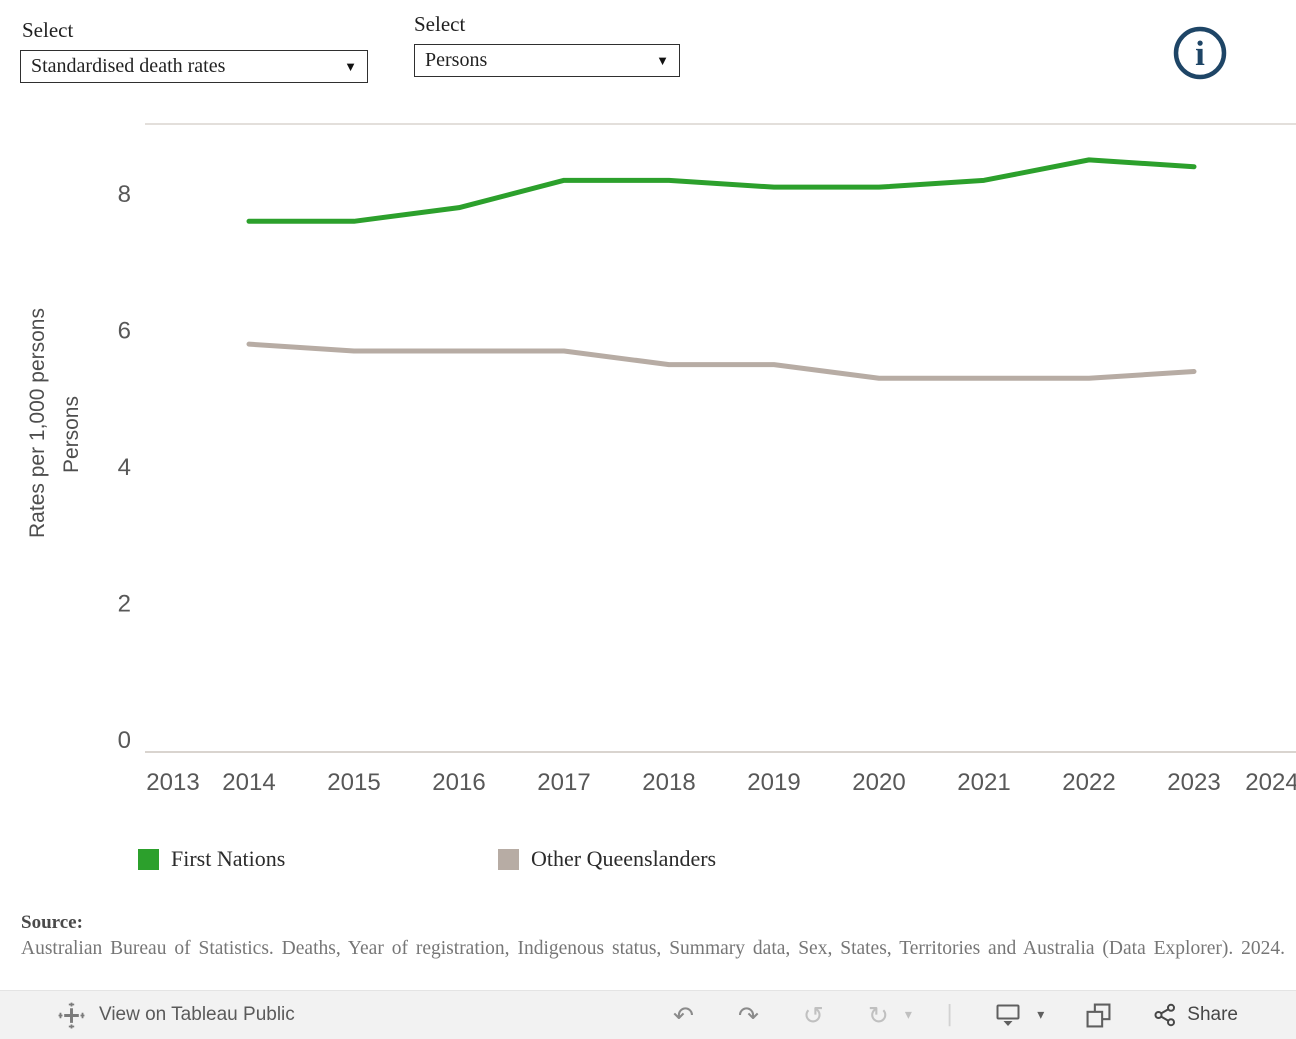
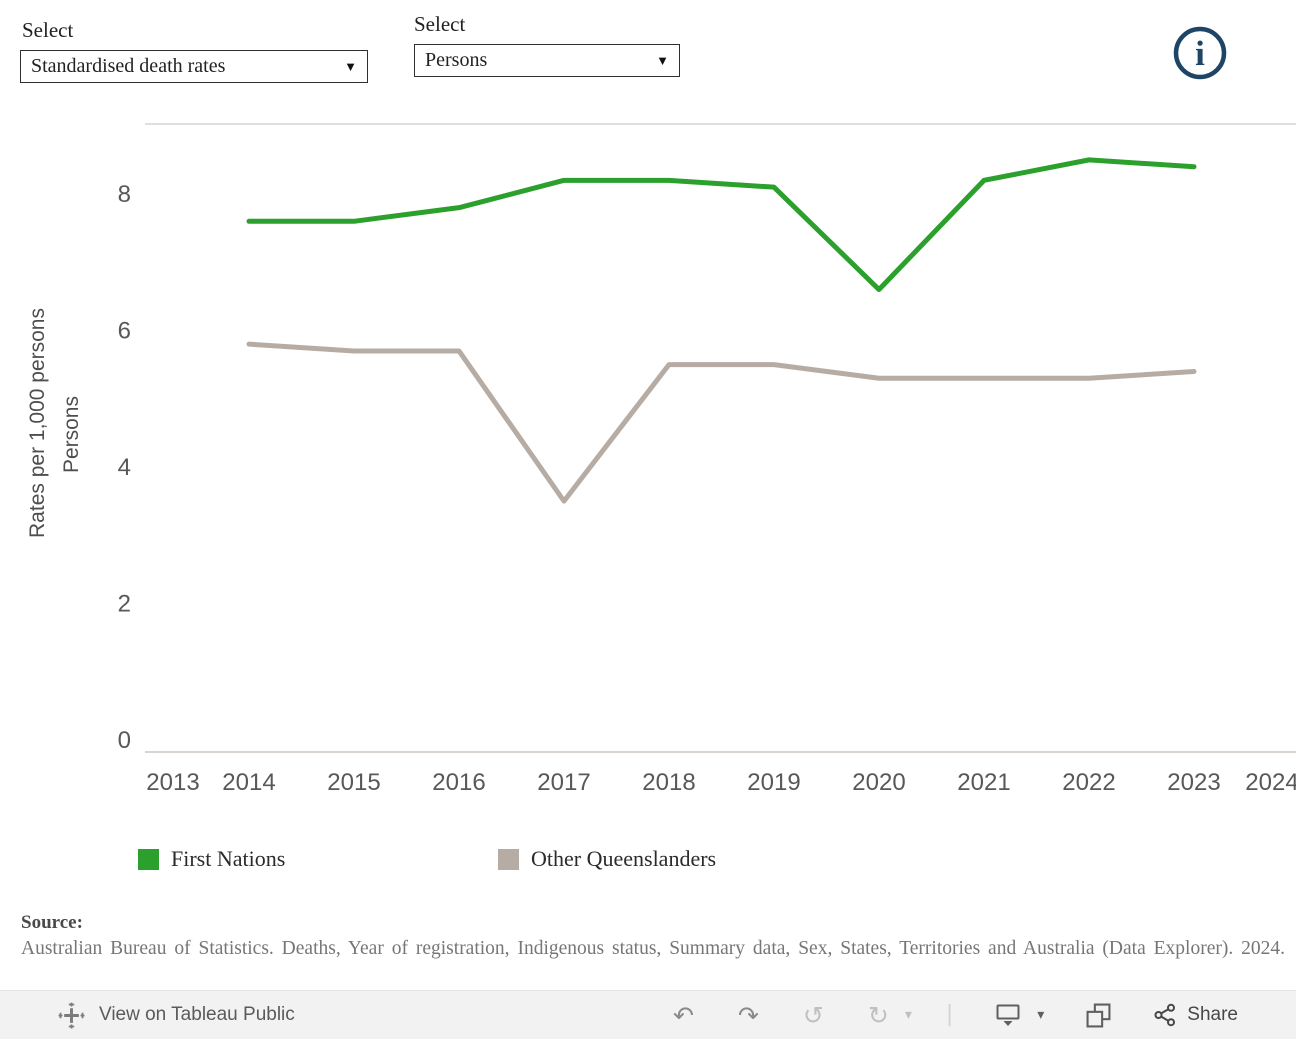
Other Queenslanders/2017: 5.7 -> 3.5
First Nations/2020: 8.1 -> 6.6
